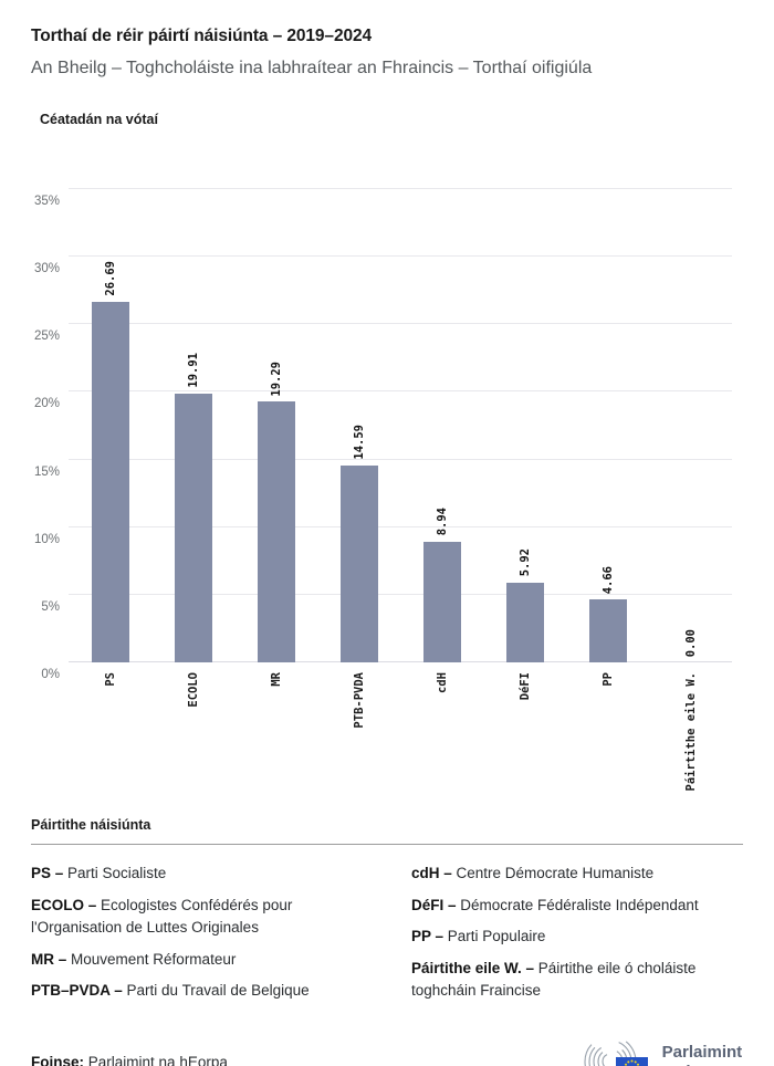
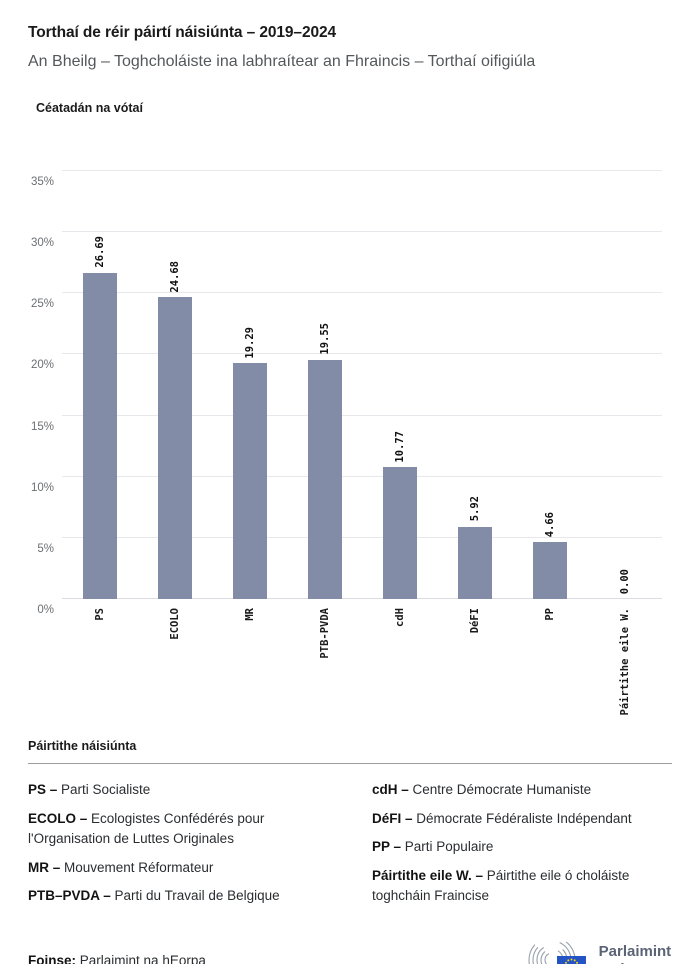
ECOLO: 19.91 -> 24.68
PTB-PVDA: 14.59 -> 19.55
cdH: 8.94 -> 10.77
